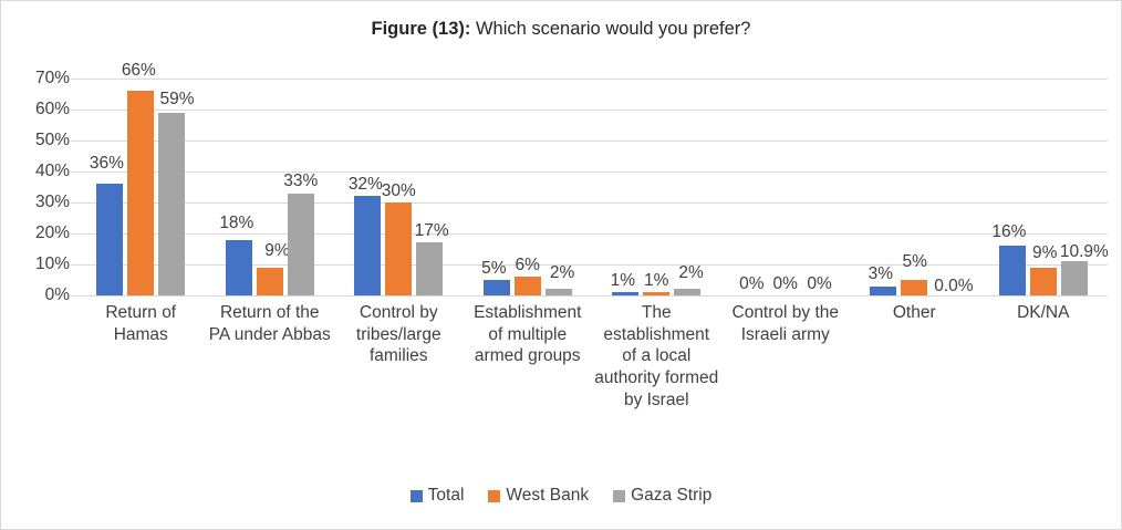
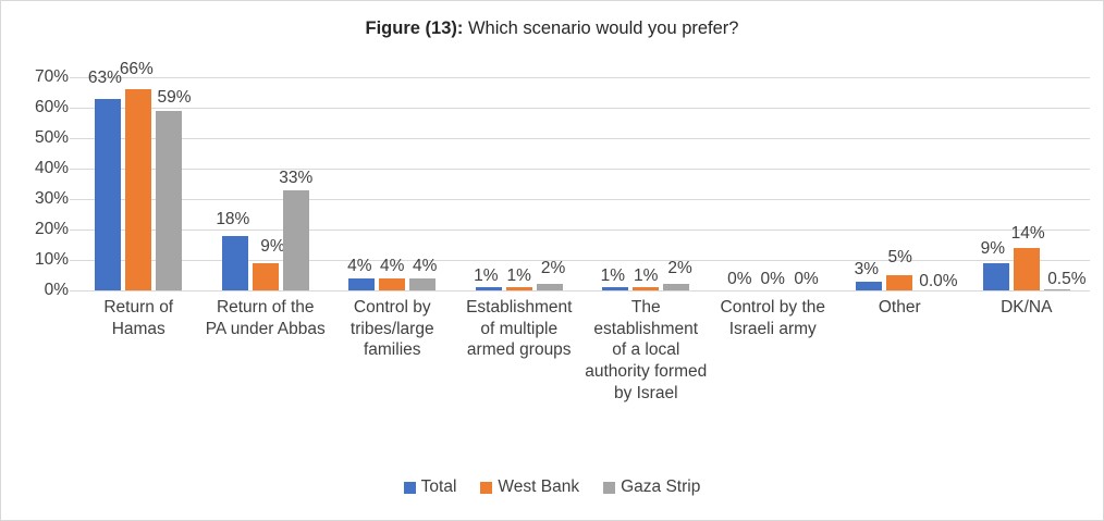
Total/Return of Hamas: 36% -> 63%
Total/Control by tribes/large families: 32% -> 4%
West Bank/Control by tribes/large families: 30% -> 4%
Gaza Strip/Control by tribes/large families: 17% -> 4%
Total/Establishment of multiple armed groups: 5% -> 1%
West Bank/Establishment of multiple armed groups: 6% -> 1%
Total/DK/NA: 16% -> 9%
West Bank/DK/NA: 9% -> 14%
Gaza Strip/DK/NA: 10.9% -> 0.5%
